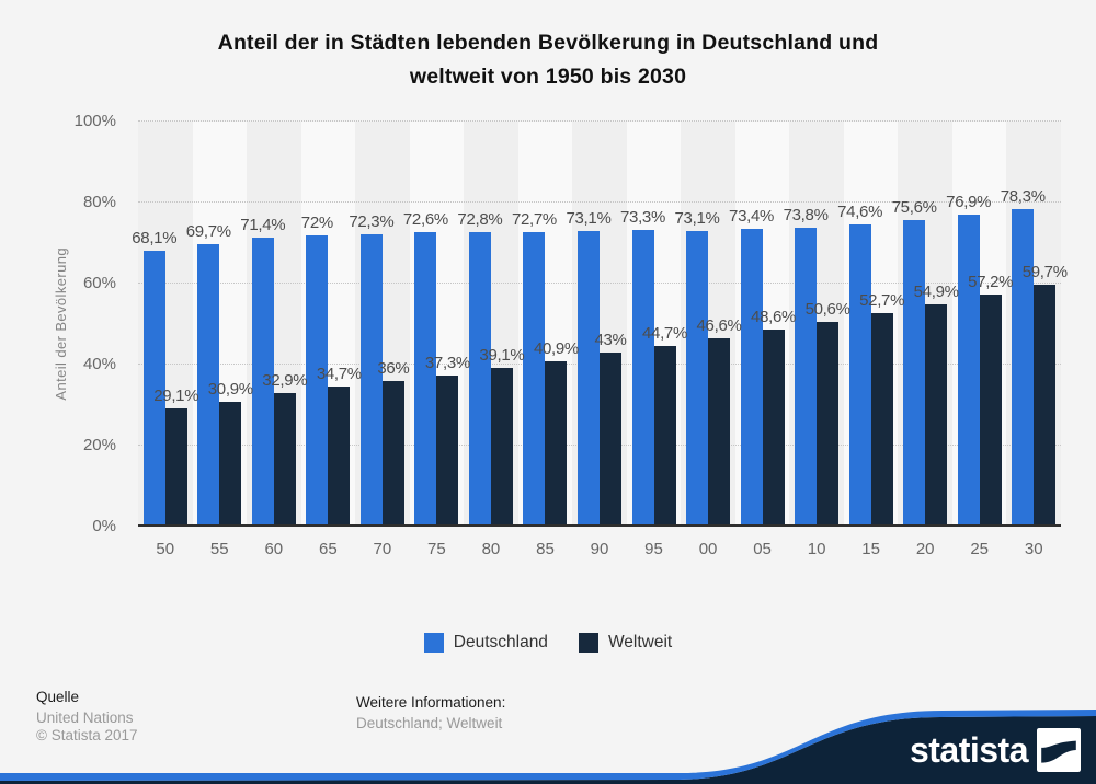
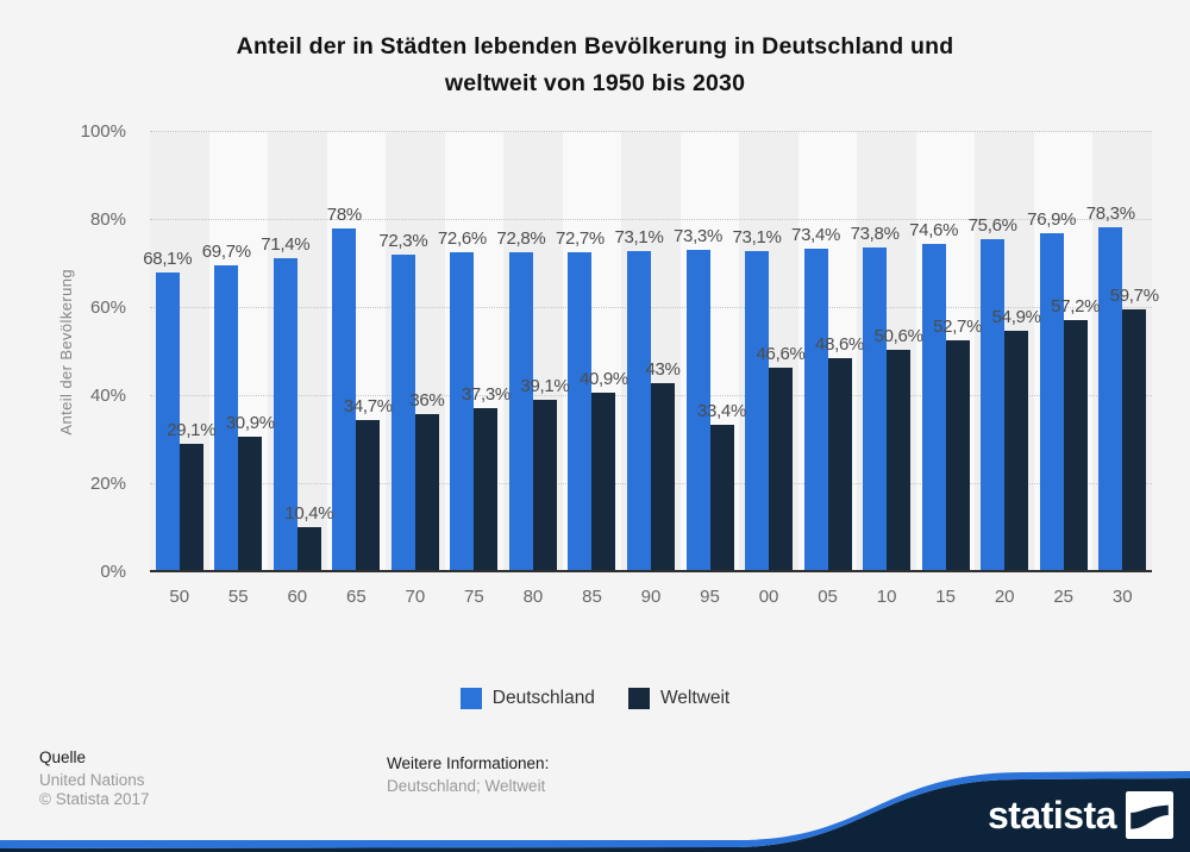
Weltweit/60: 32,9% -> 10,4%
Deutschland/65: 72% -> 78%
Weltweit/95: 44,7% -> 33,4%
